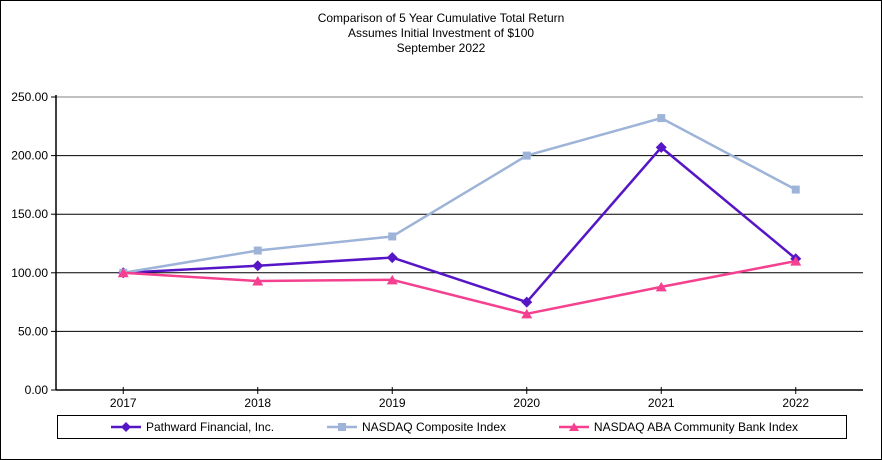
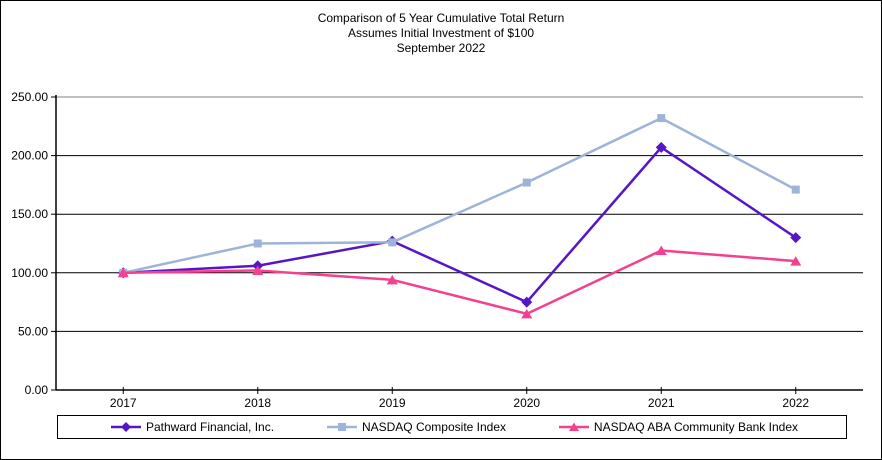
NASDAQ Composite Index/2018: 119 -> 125
NASDAQ ABA Community Bank Index/2018: 93 -> 102
Pathward Financial, Inc./2019: 113 -> 127
NASDAQ Composite Index/2019: 131 -> 126
NASDAQ Composite Index/2020: 200 -> 177
NASDAQ ABA Community Bank Index/2021: 88 -> 119
Pathward Financial, Inc./2022: 112 -> 130
